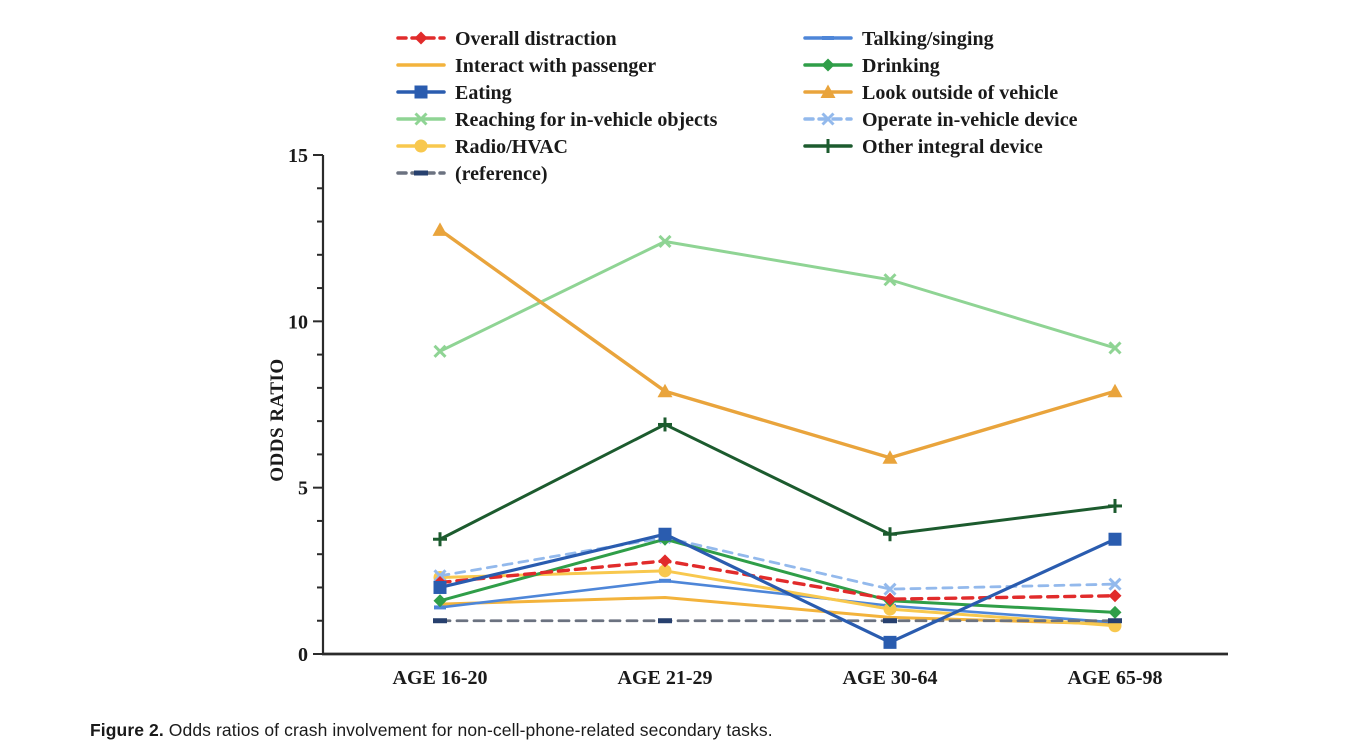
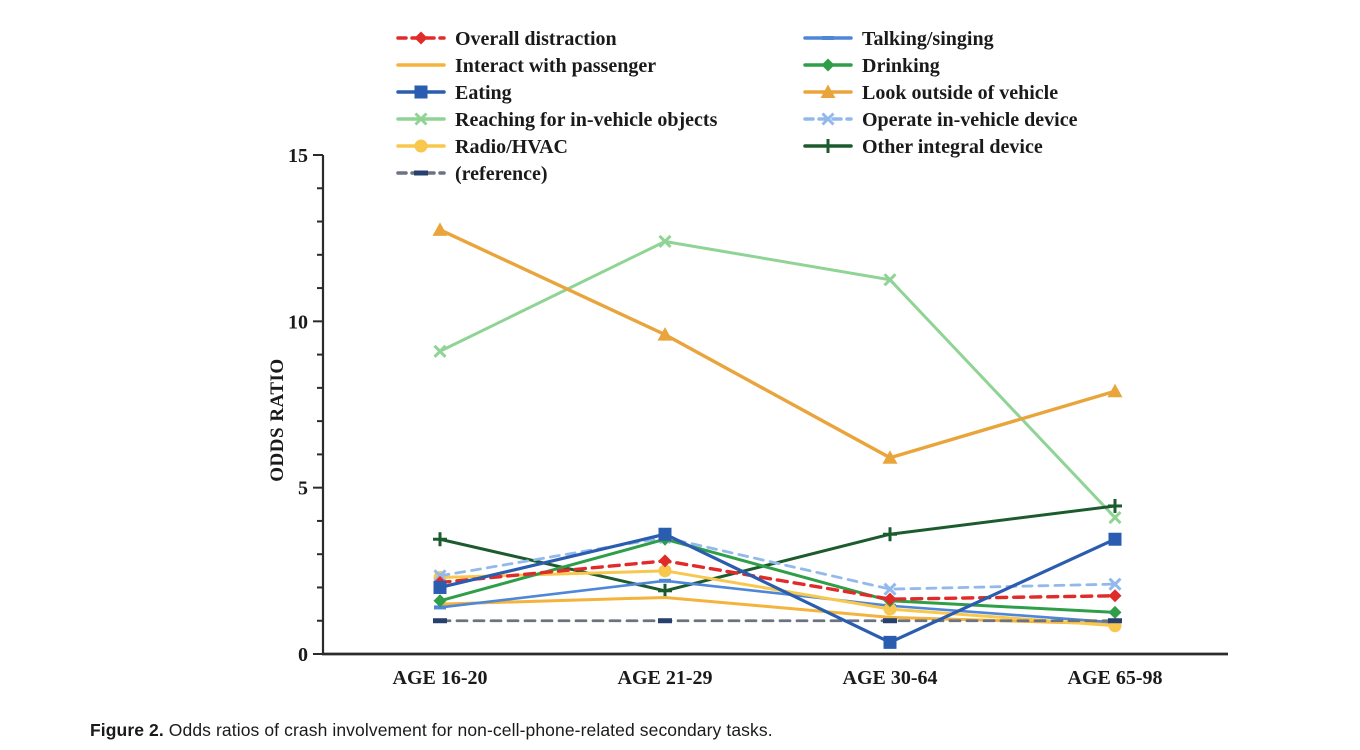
Look outside of vehicle/AGE 21-29: 7.9 -> 9.6
Other integral device/AGE 21-29: 6.9 -> 1.9
Reaching for in-vehicle objects/AGE 65-98: 9.2 -> 4.1
